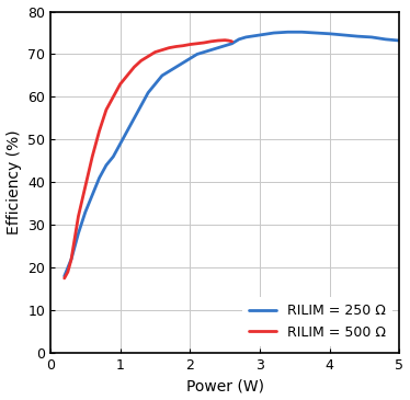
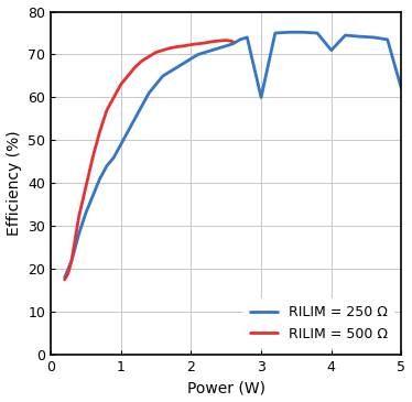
RILIM = 250 Ω/3: 74.5 -> 60.0
RILIM = 250 Ω/4: 74.8 -> 71.0
RILIM = 250 Ω/5: 73.2 -> 62.0
